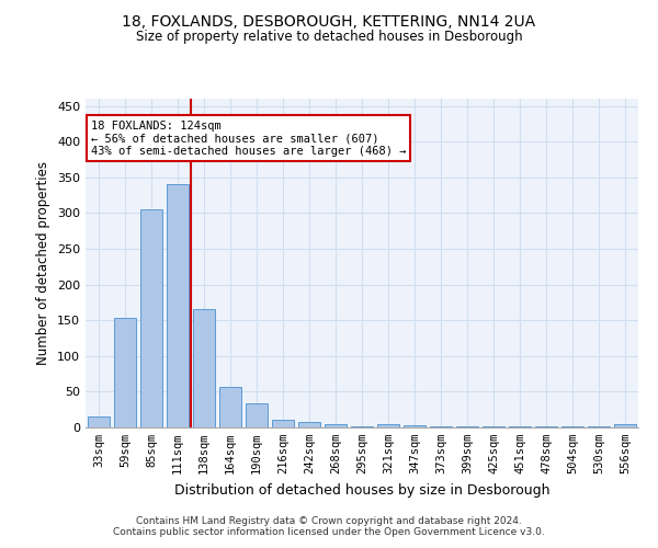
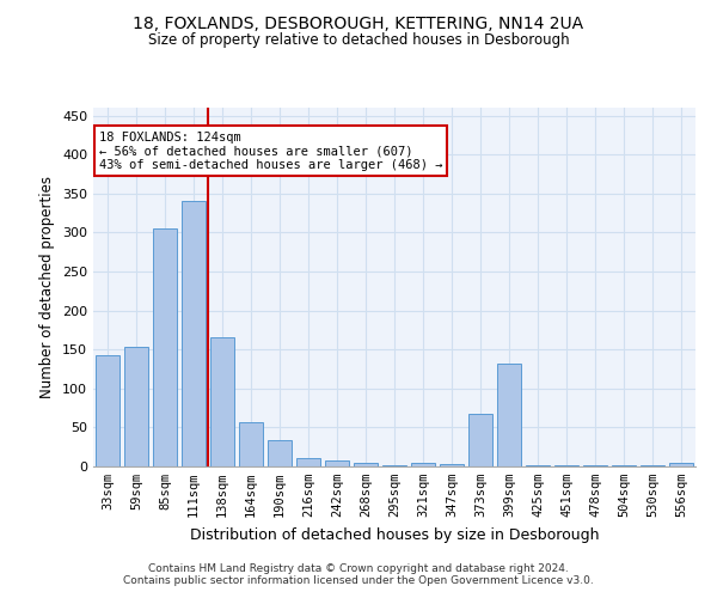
33sqm: 15 -> 142
373sqm: 2 -> 68
399sqm: 2 -> 132
